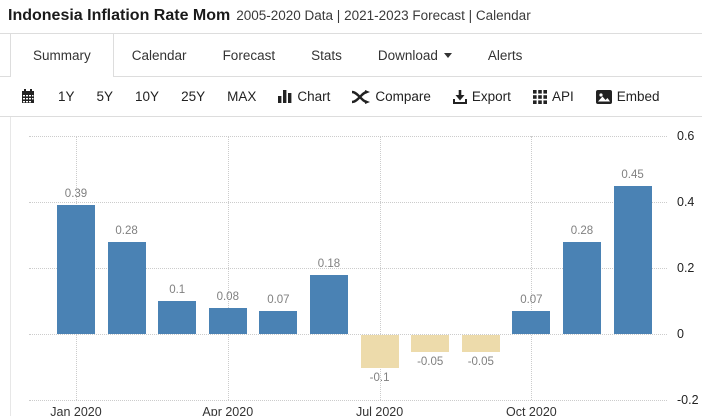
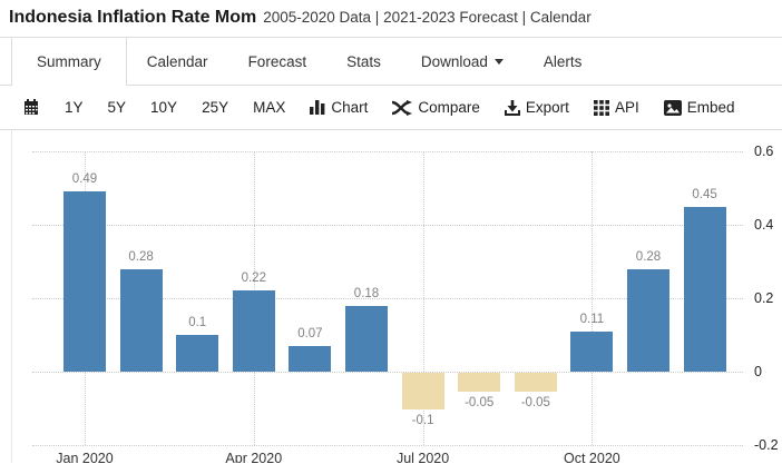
Jan 2020: 0.39 -> 0.49
Apr 2020: 0.08 -> 0.22
Oct 2020: 0.07 -> 0.11
